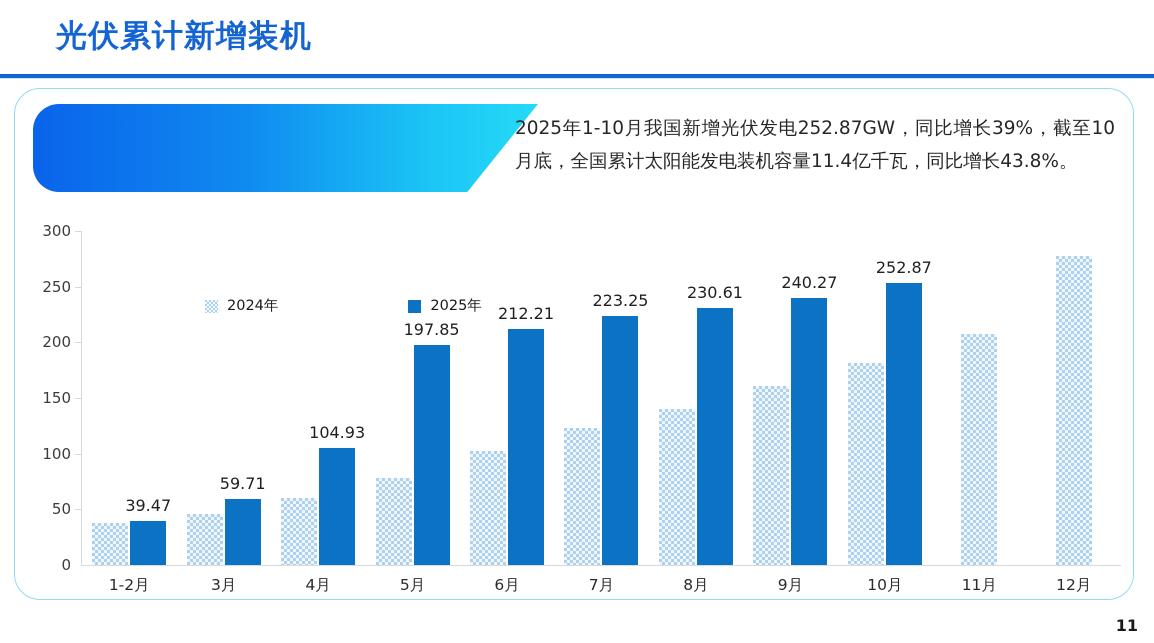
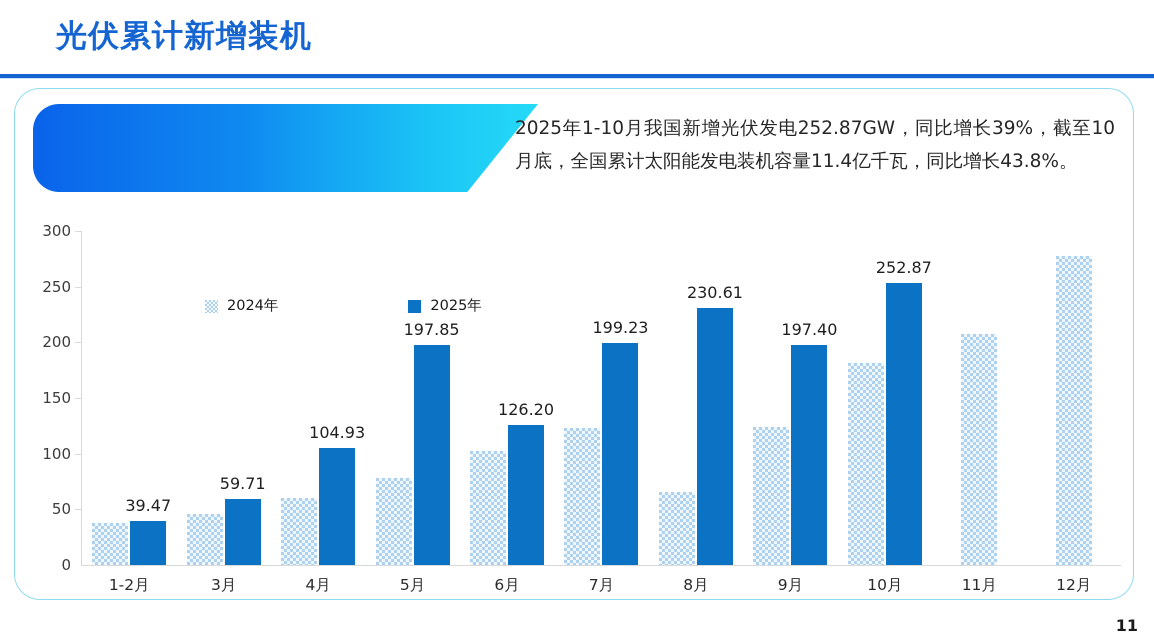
2025年/6月: 212.21 -> 126.20
2025年/7月: 223.25 -> 199.23
2024年/8月: 140 -> 66
2024年/9月: 161 -> 124
2025年/9月: 240.27 -> 197.40
